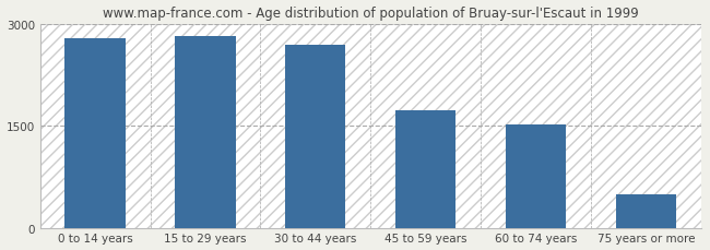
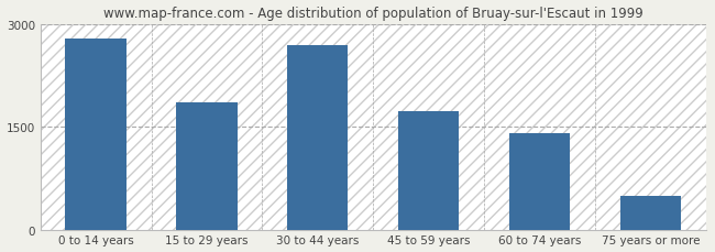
15 to 29 years: 2820 -> 1860
60 to 74 years: 1520 -> 1400
